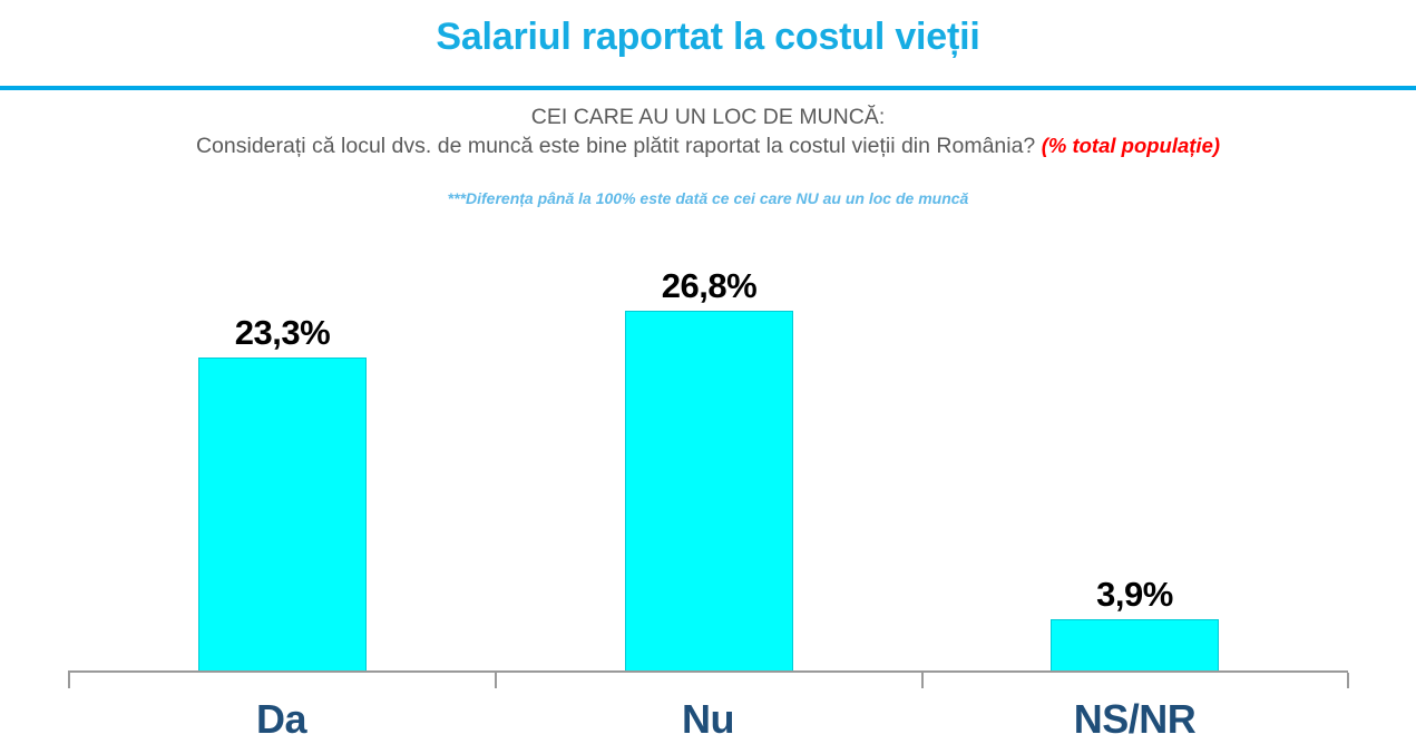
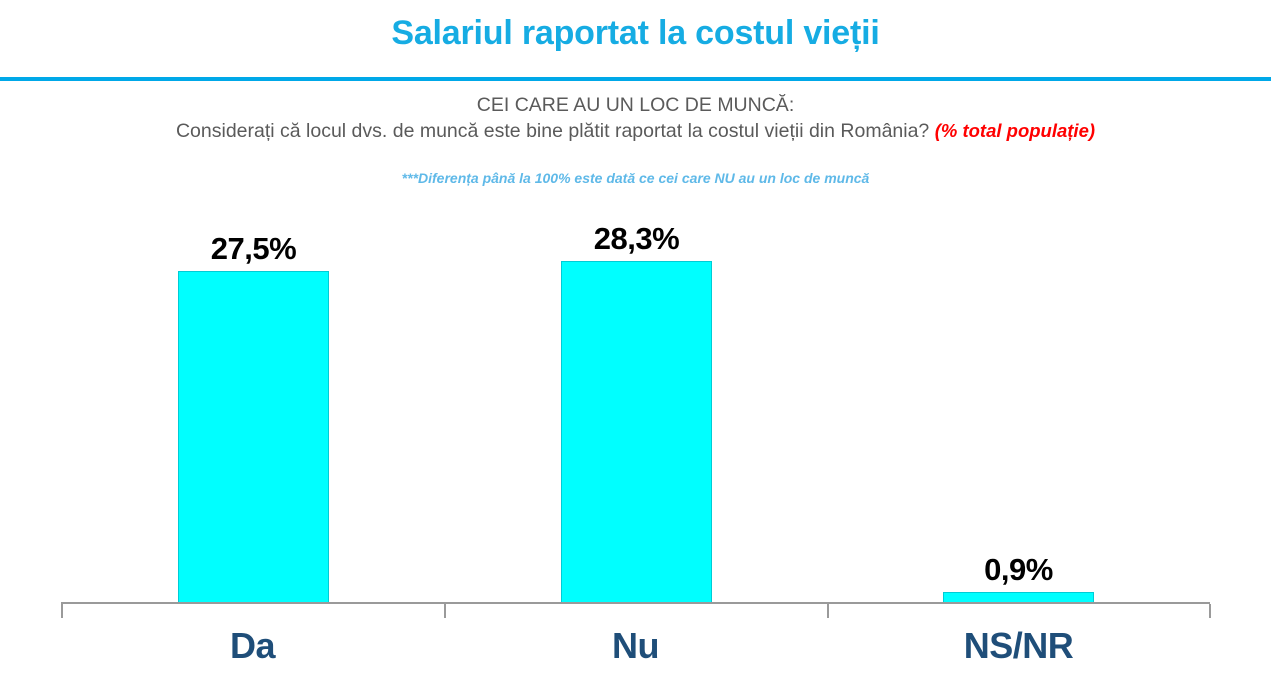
Da: 23,3% -> 27,5%
Nu: 26,8% -> 28,3%
NS/NR: 3,9% -> 0,9%
